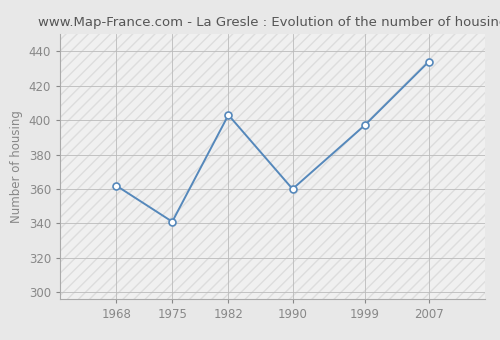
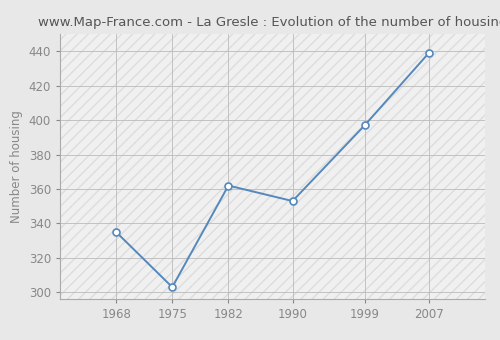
1968: 362 -> 335
1975: 341 -> 303
1982: 403 -> 362
1990: 360 -> 353
2007: 434 -> 439
